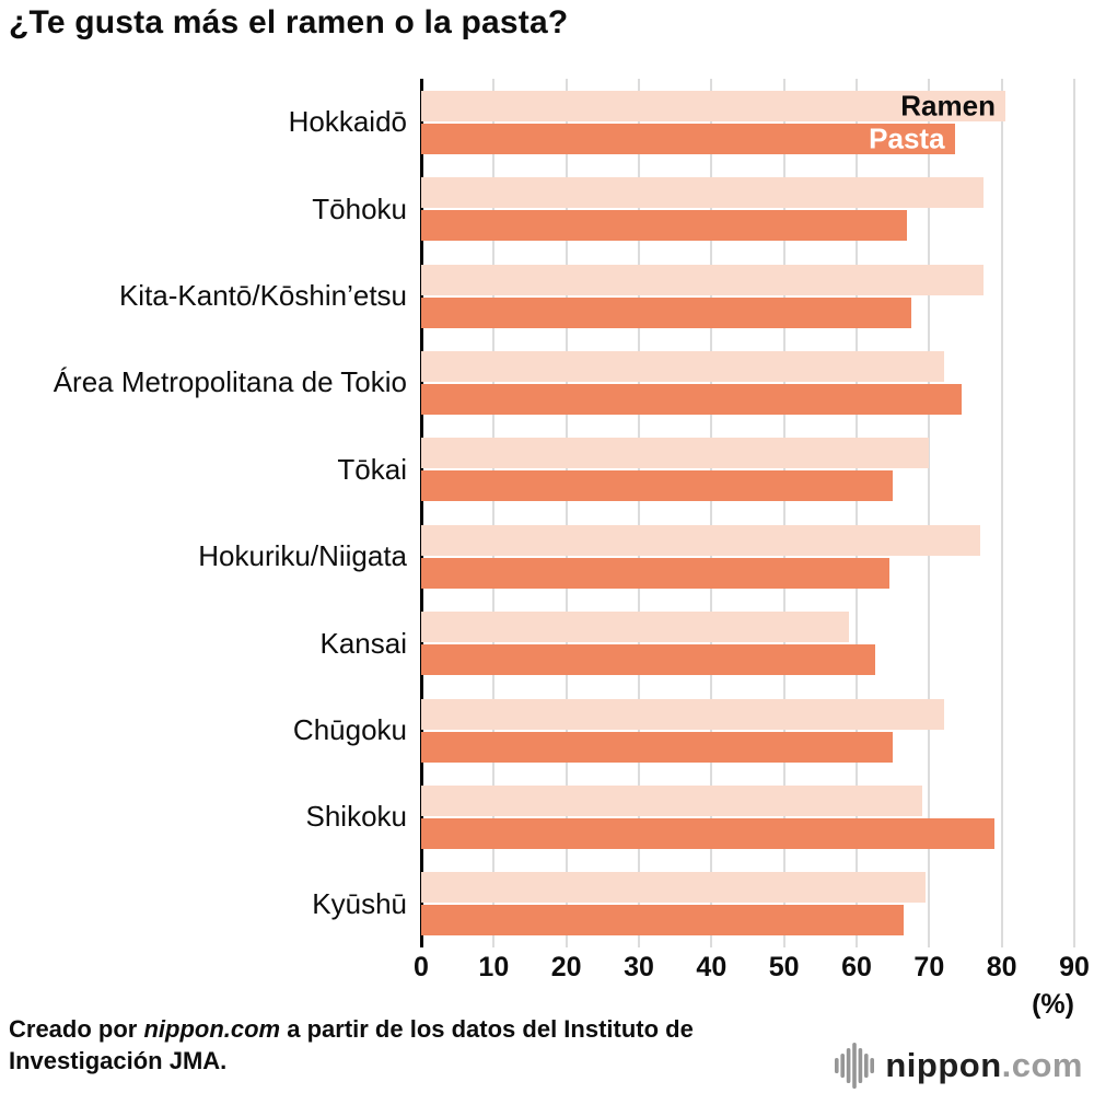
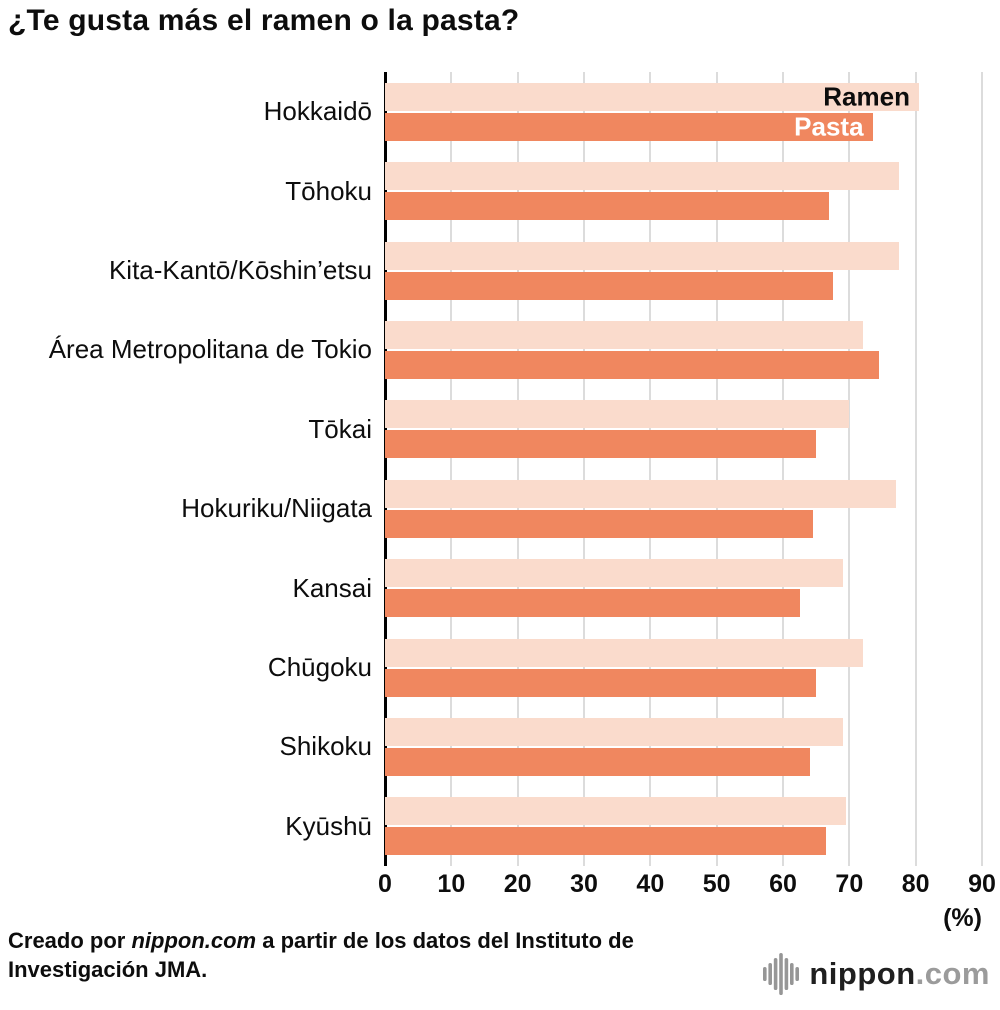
Ramen/Kansai: 59 -> 69
Pasta/Shikoku: 79 -> 64
